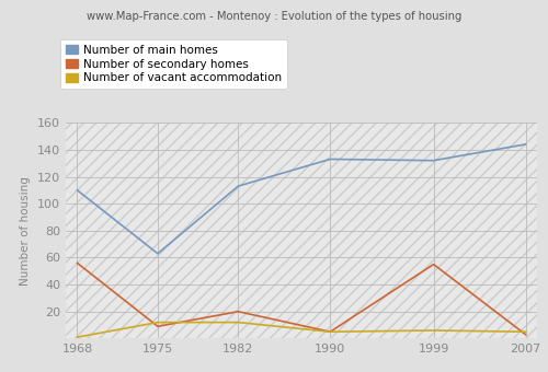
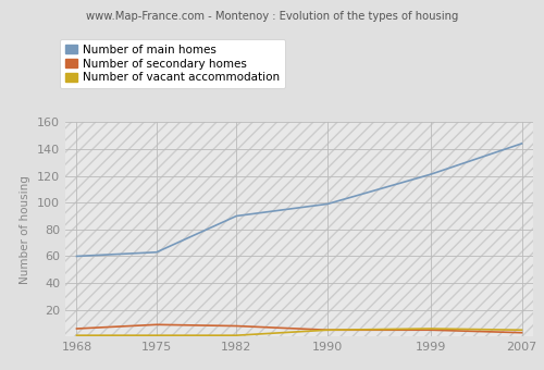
Number of main homes/1968: 110 -> 60
Number of secondary homes/1968: 56 -> 6
Number of vacant accommodation/1975: 12 -> 1
Number of main homes/1982: 113 -> 90
Number of secondary homes/1982: 20 -> 8
Number of vacant accommodation/1982: 12 -> 1
Number of main homes/1990: 133 -> 99
Number of main homes/1999: 132 -> 121
Number of secondary homes/1999: 55 -> 5
